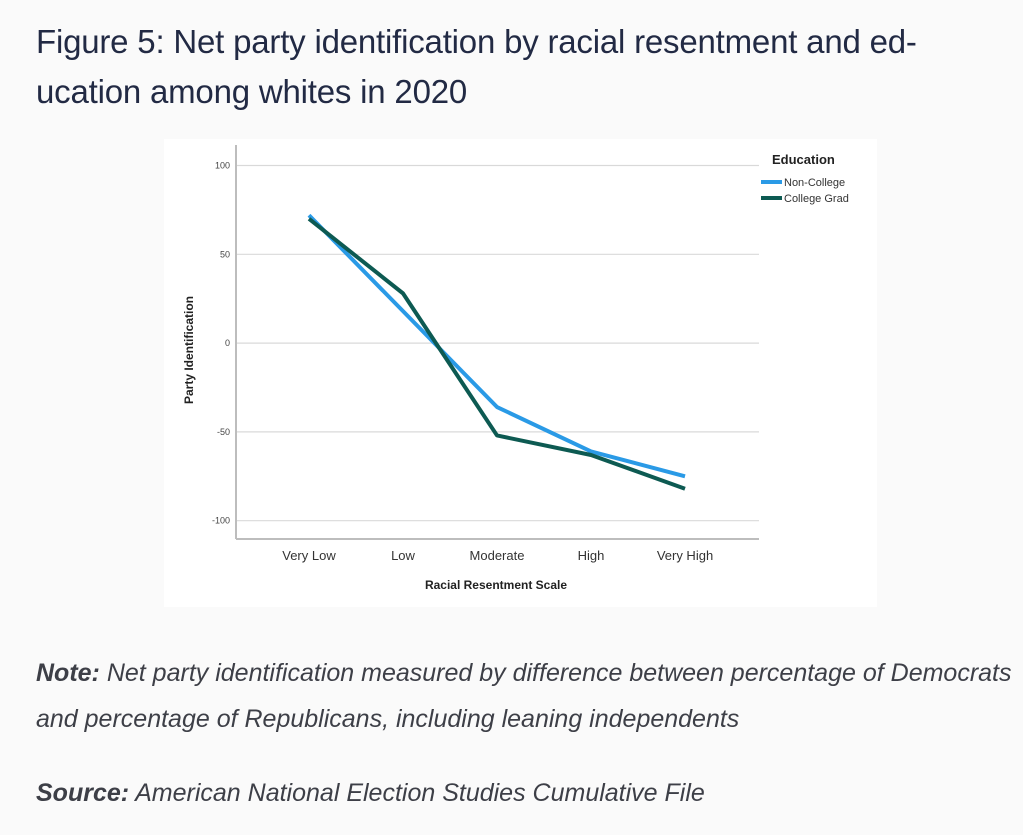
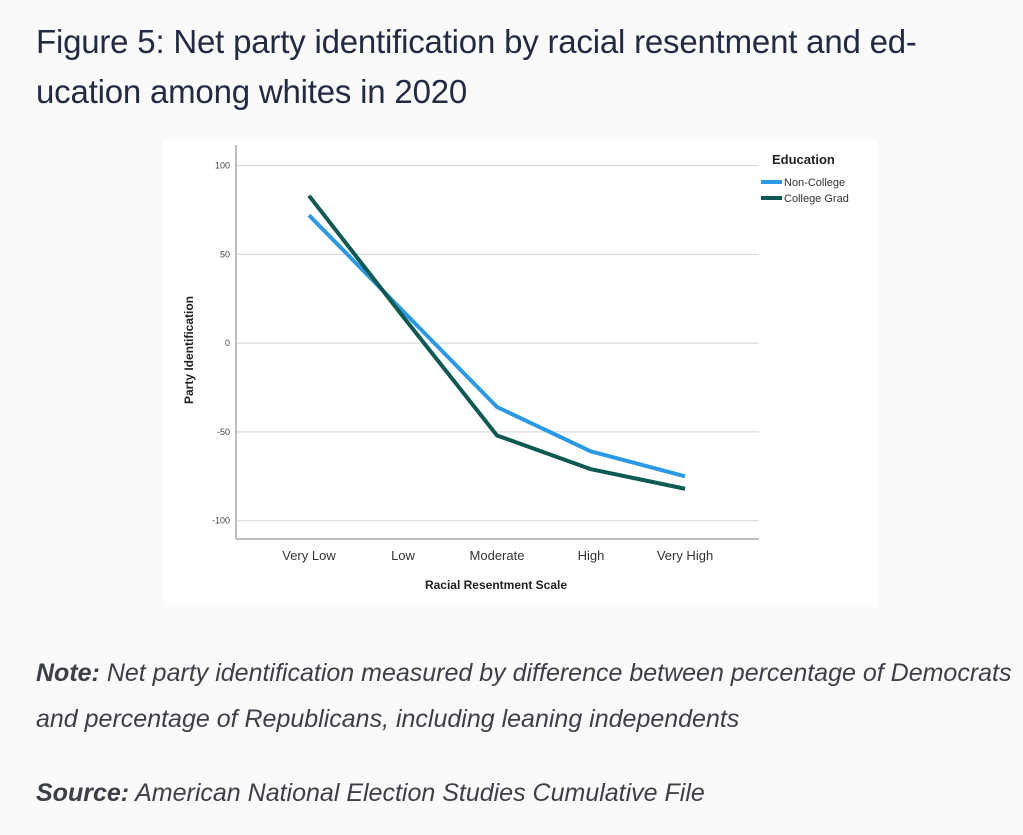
College Grad/Very Low: 70 -> 83
College Grad/Low: 28 -> 15
College Grad/High: -63 -> -71
